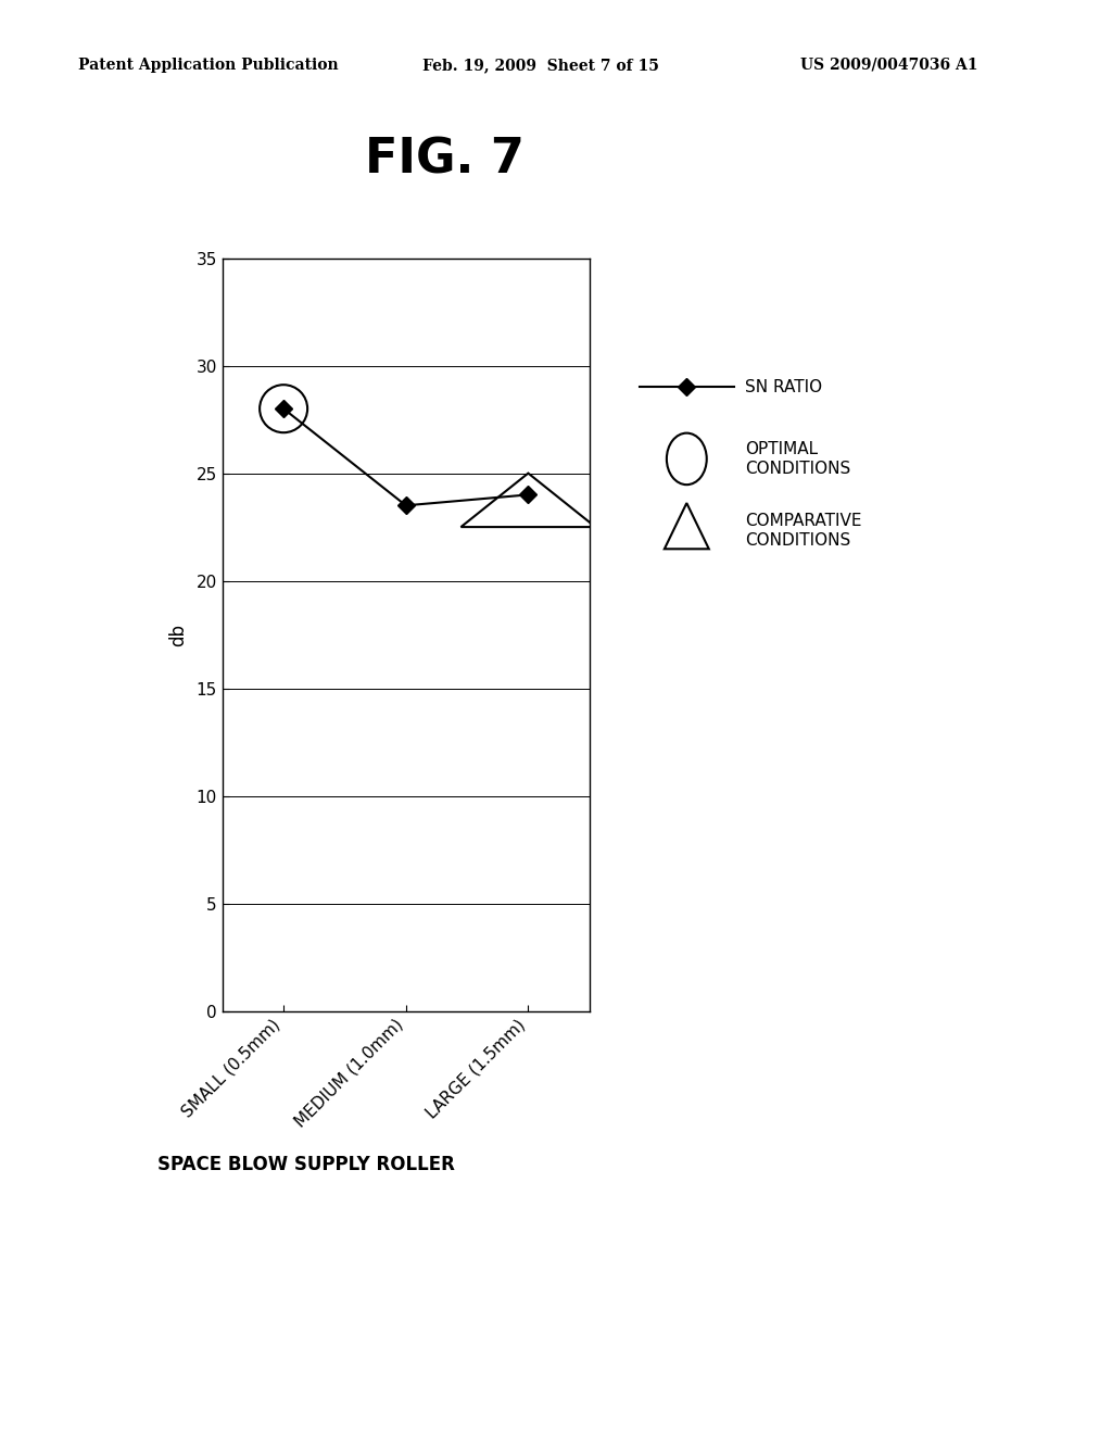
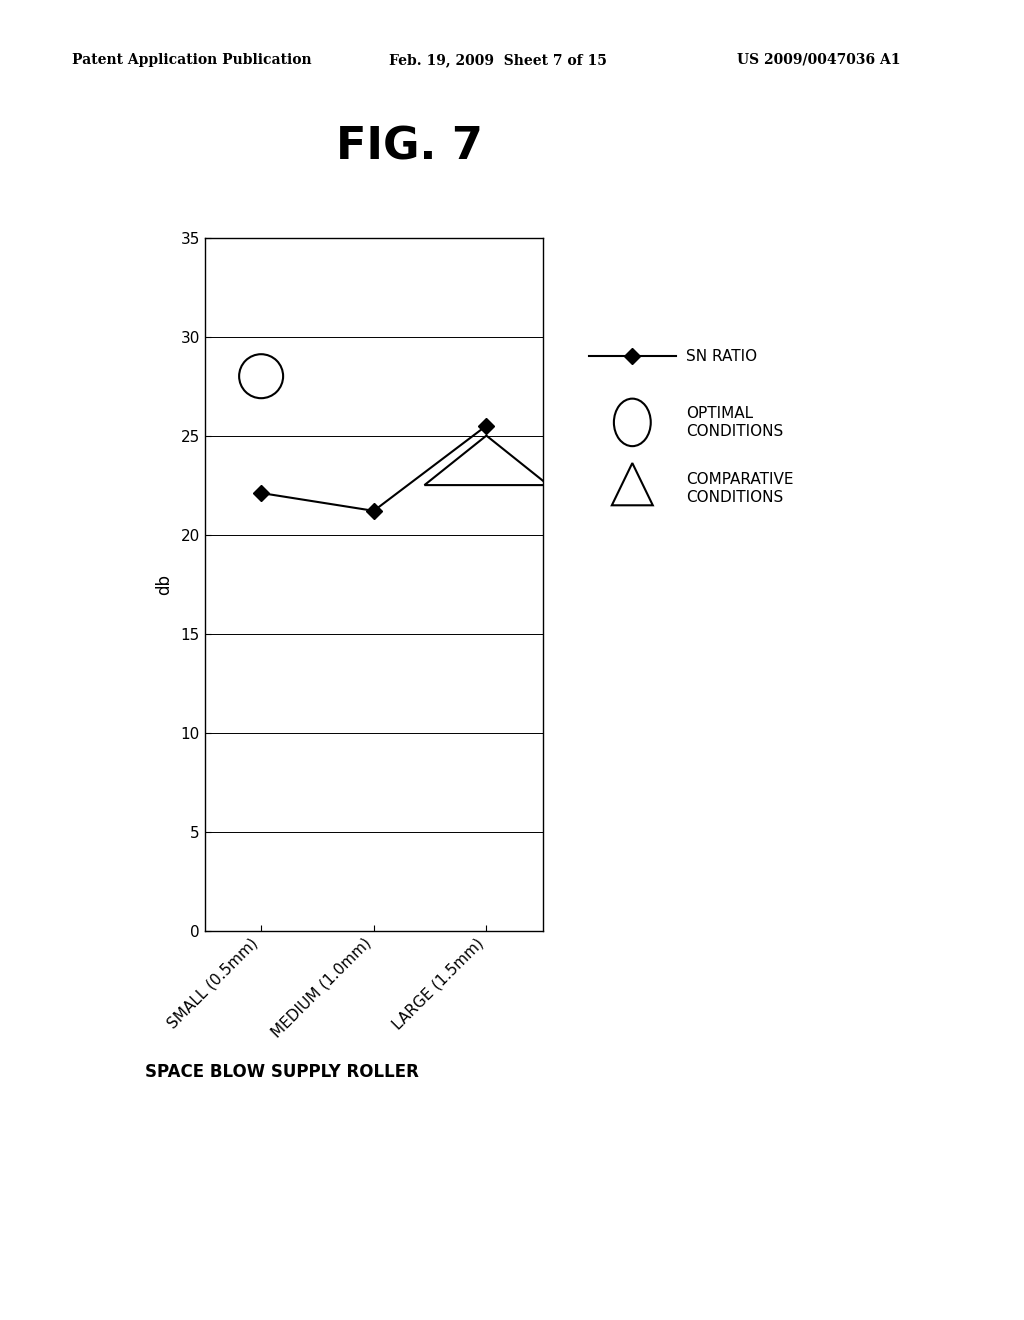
SMALL (0.5mm): 28.0 -> 22.1
MEDIUM (1.0mm): 23.5 -> 21.2
LARGE (1.5mm): 24.0 -> 25.5
